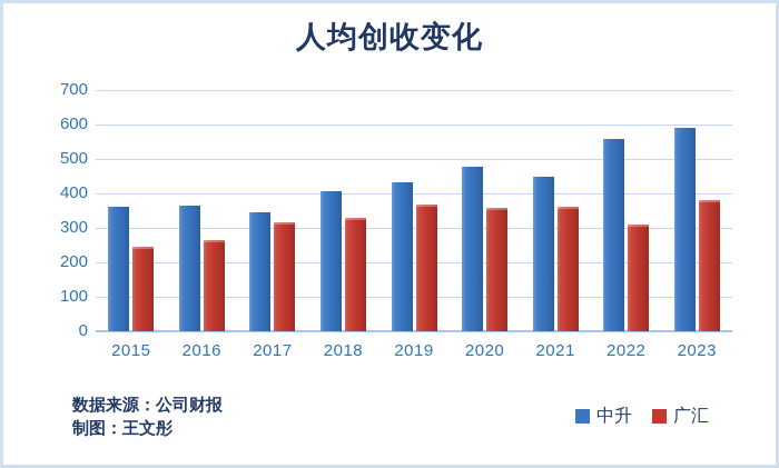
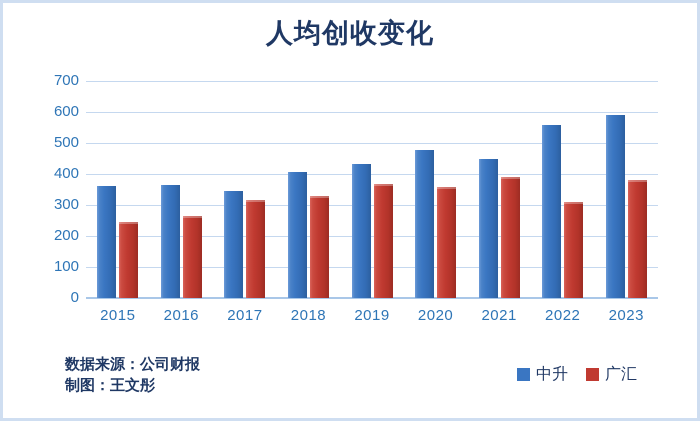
广汇/2021: 360 -> 390
